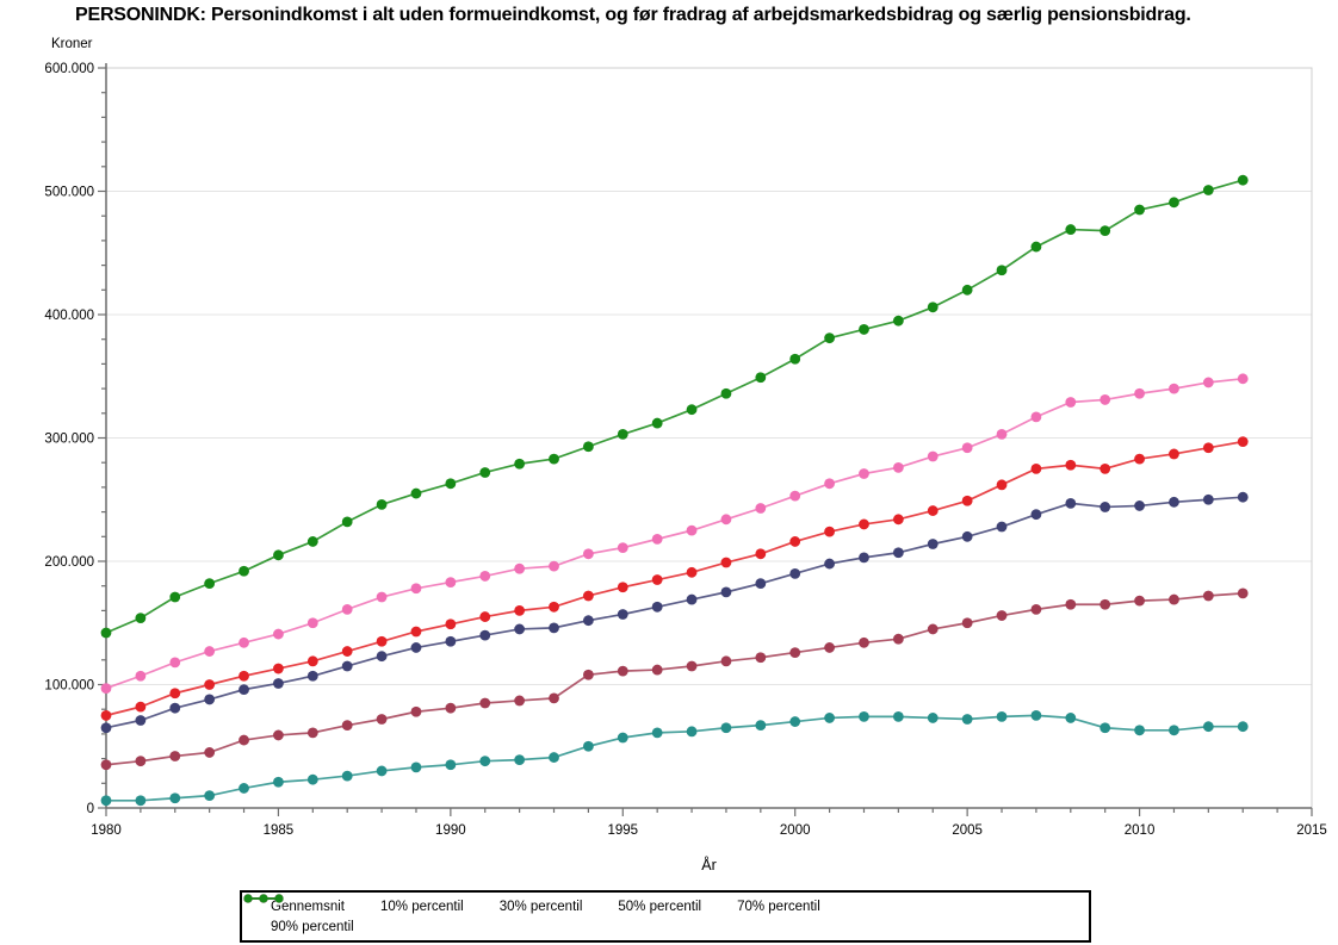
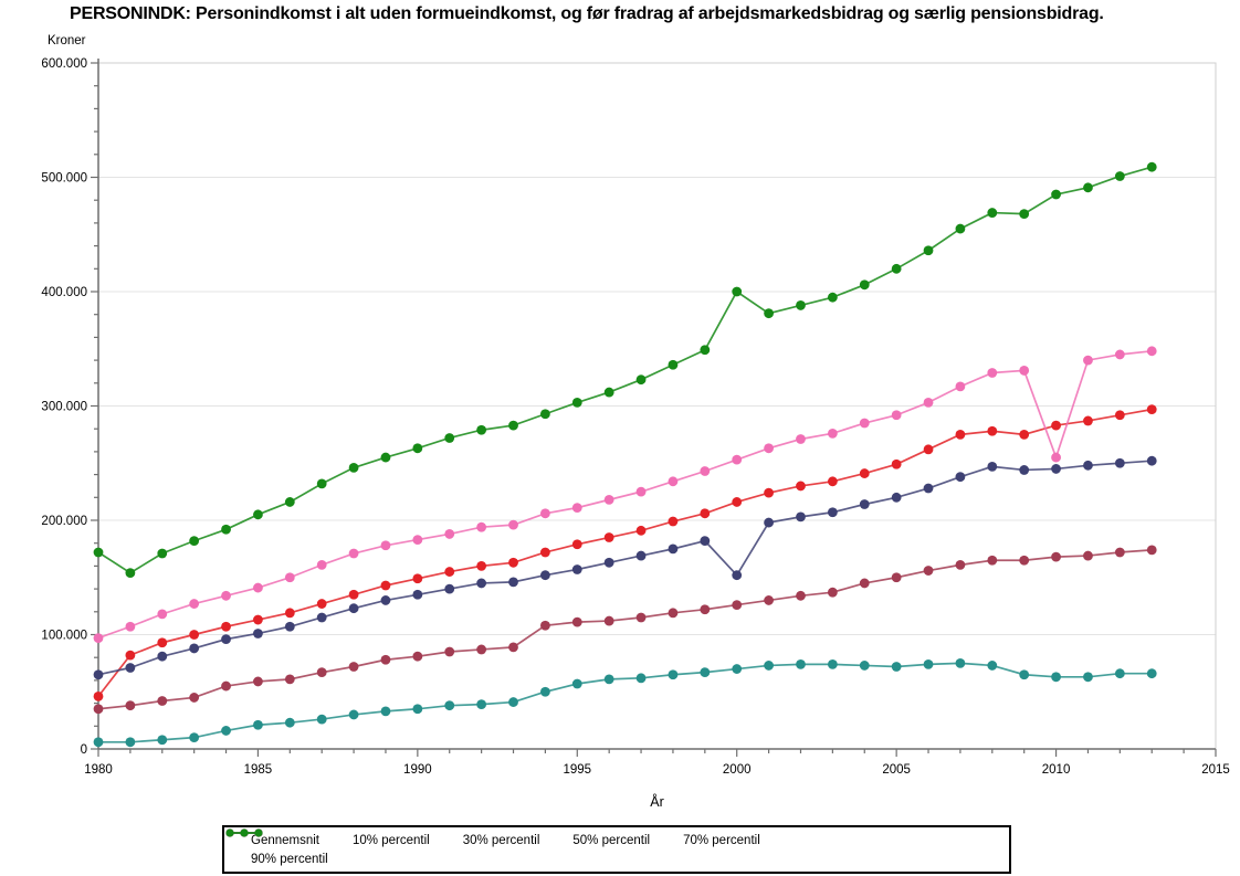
Gennemsnit/1980: 75000 -> 46000
90% percentil/1980: 142000 -> 172000
50% percentil/2000: 190000 -> 152000
90% percentil/2000: 364000 -> 400000
70% percentil/2010: 336000 -> 255000
